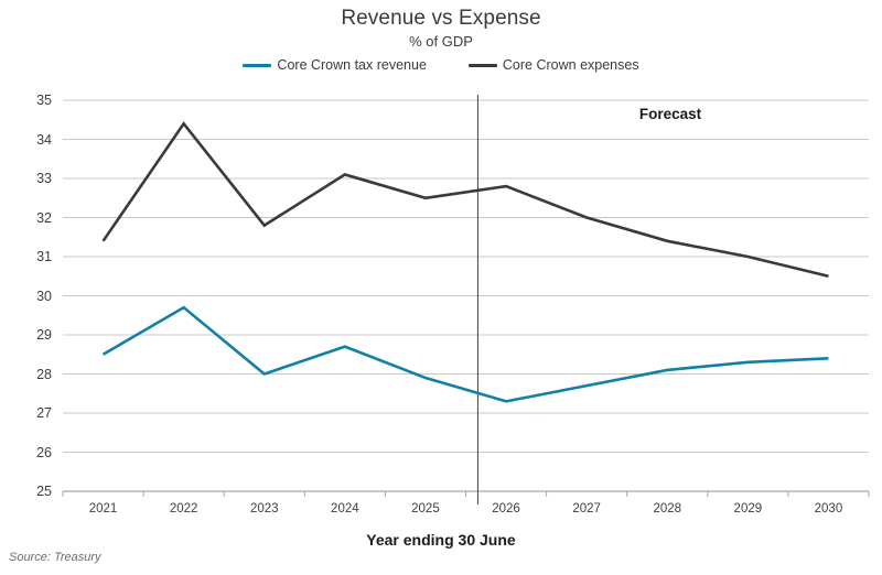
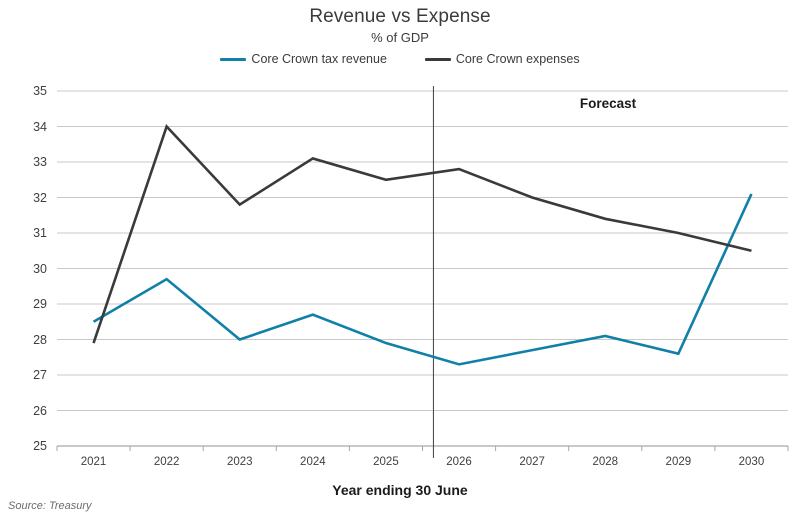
Core Crown expenses/2021: 31.4 -> 27.9
Core Crown expenses/2022: 34.4 -> 34.0
Core Crown tax revenue/2029: 28.3 -> 27.6
Core Crown tax revenue/2030: 28.4 -> 32.1
